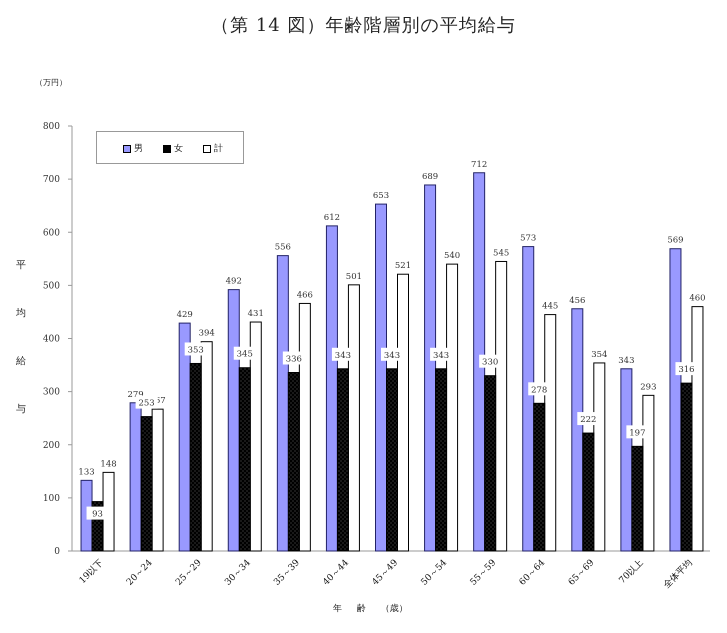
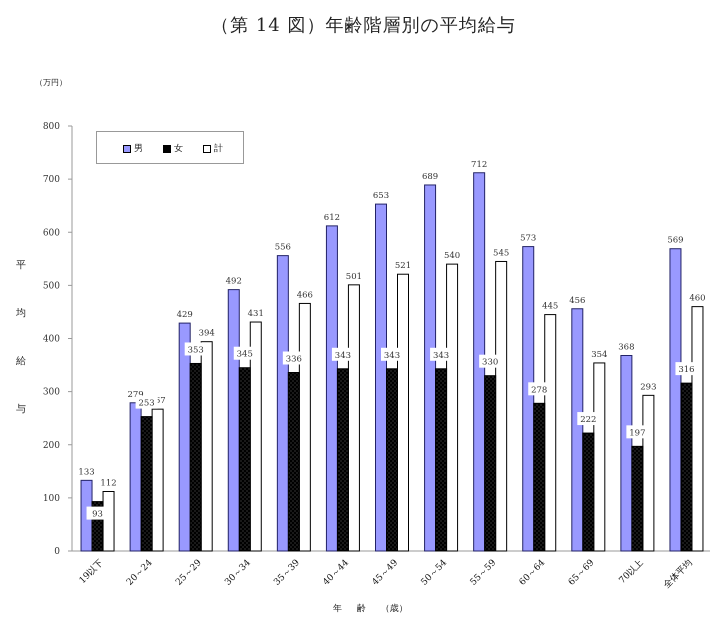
計/19以下: 148 -> 112
男/70以上: 343 -> 368
